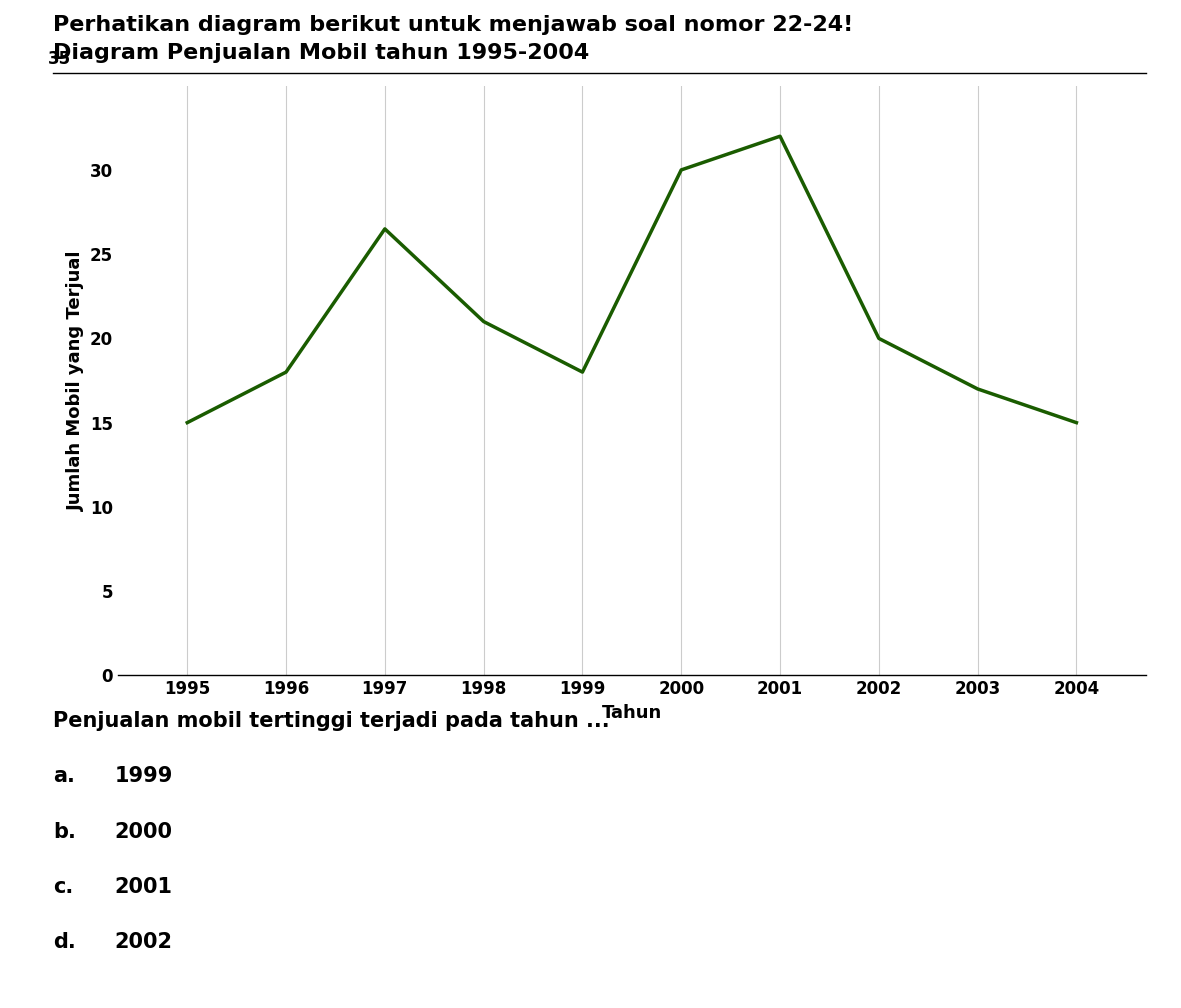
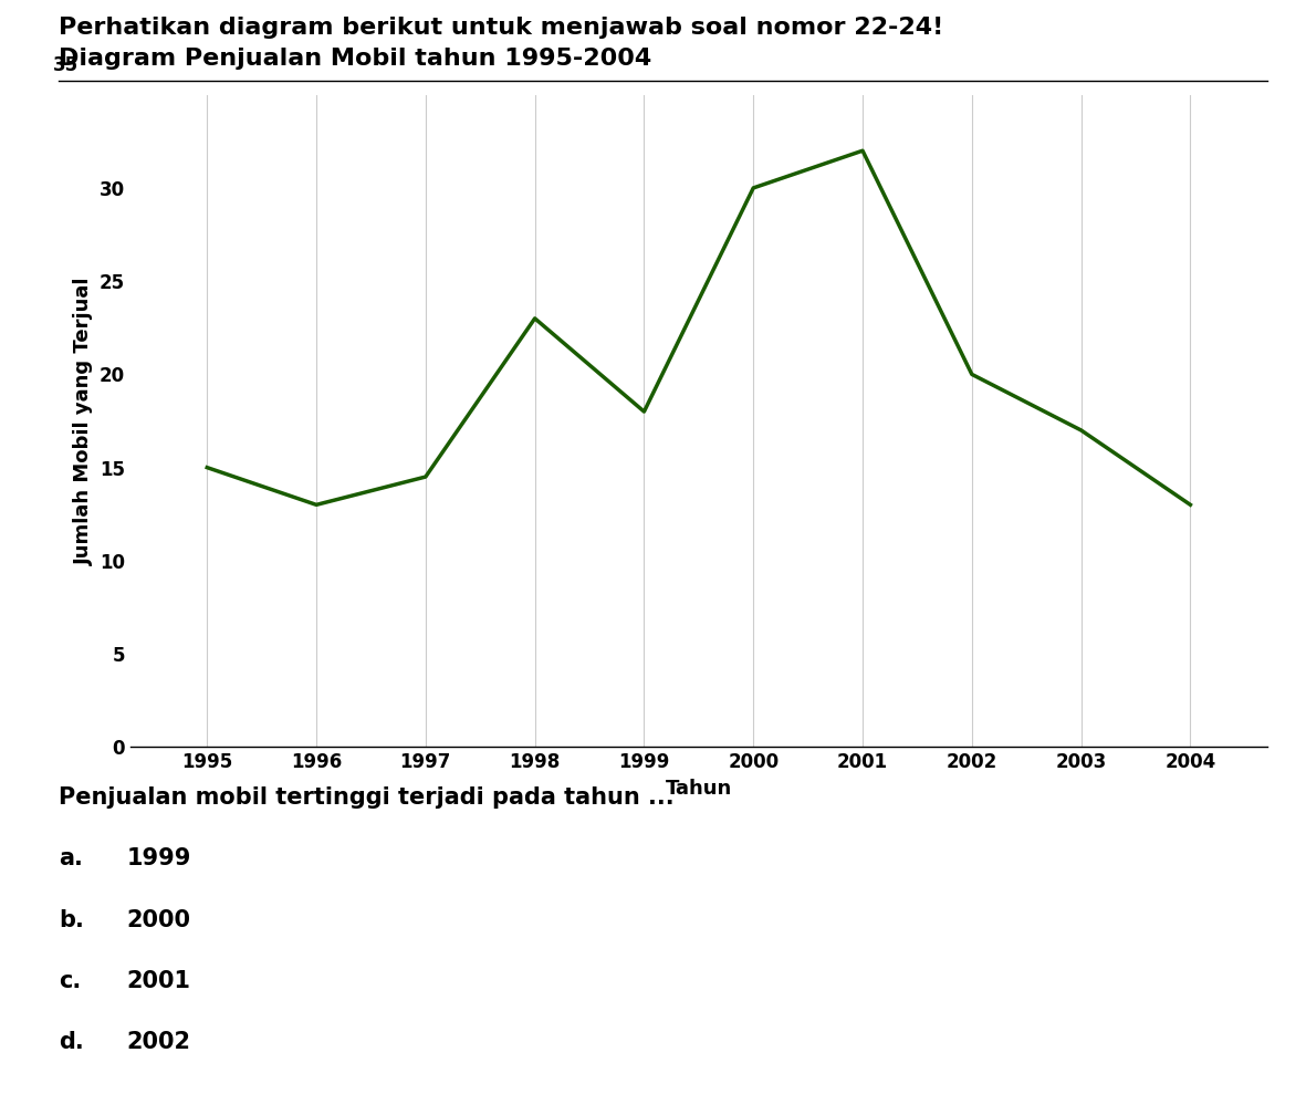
1996: 18.0 -> 13.0
1997: 26.5 -> 14.5
1998: 21.0 -> 23.0
2004: 15.0 -> 13.0
